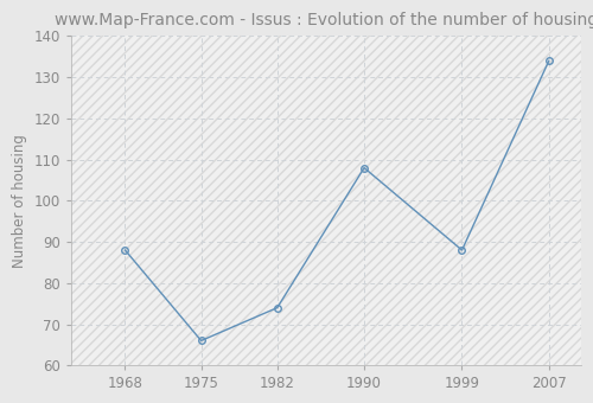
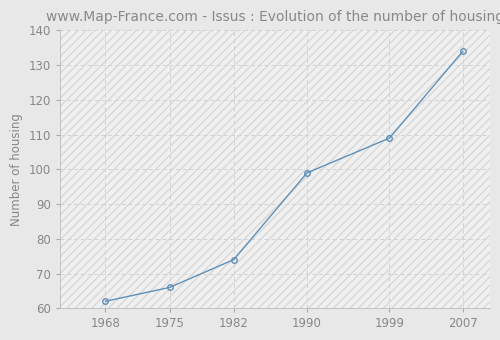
1968: 88 -> 62
1990: 108 -> 99
1999: 88 -> 109
